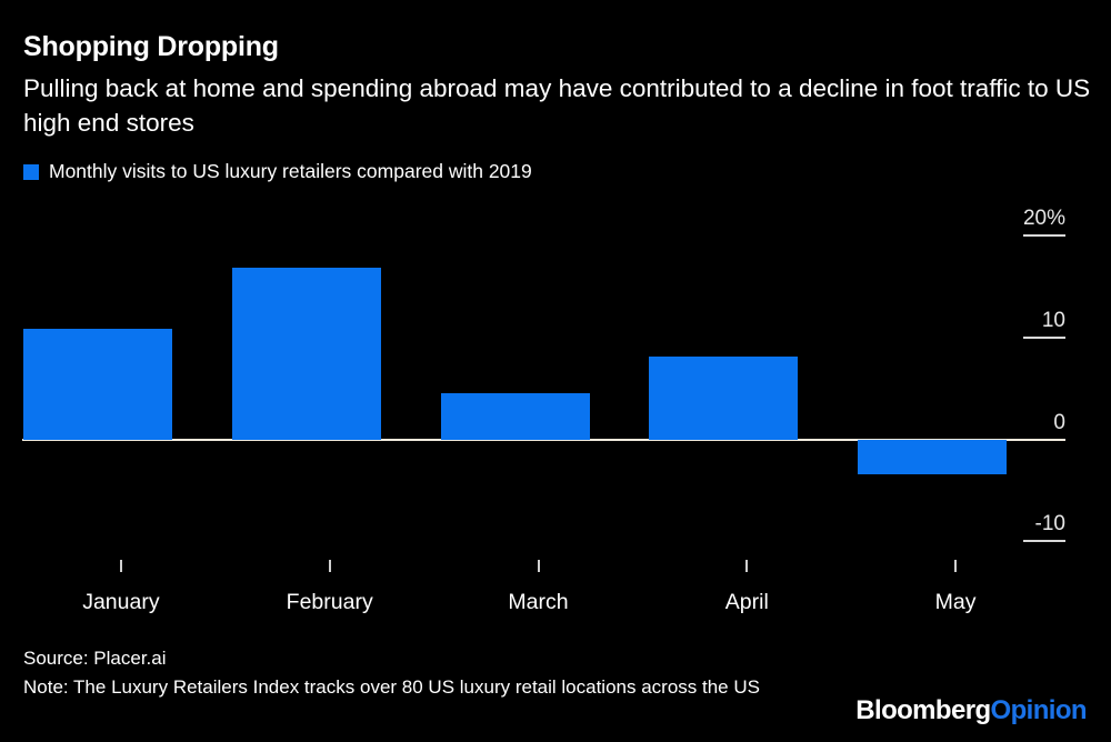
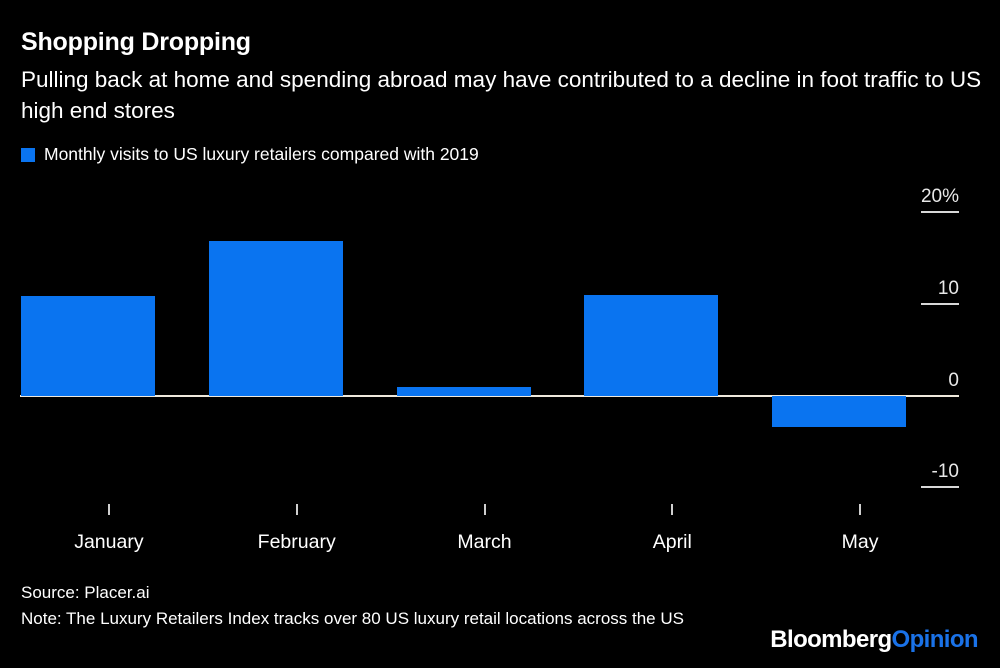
March: 4% -> 1%
April: 8% -> 11%
